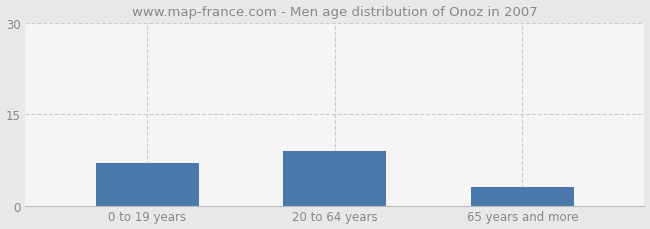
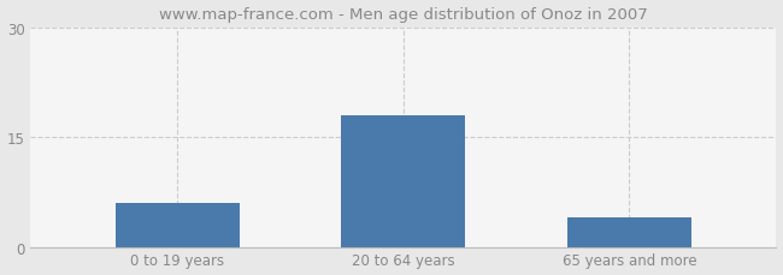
0 to 19 years: 7 -> 6
20 to 64 years: 9 -> 18
65 years and more: 3 -> 4
